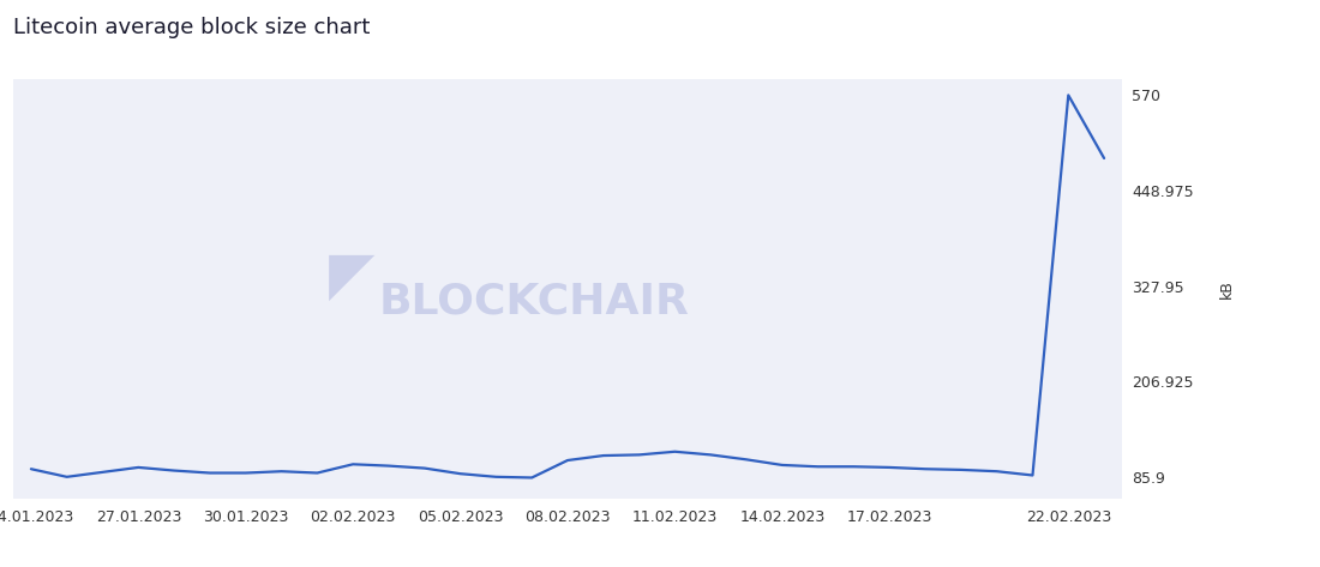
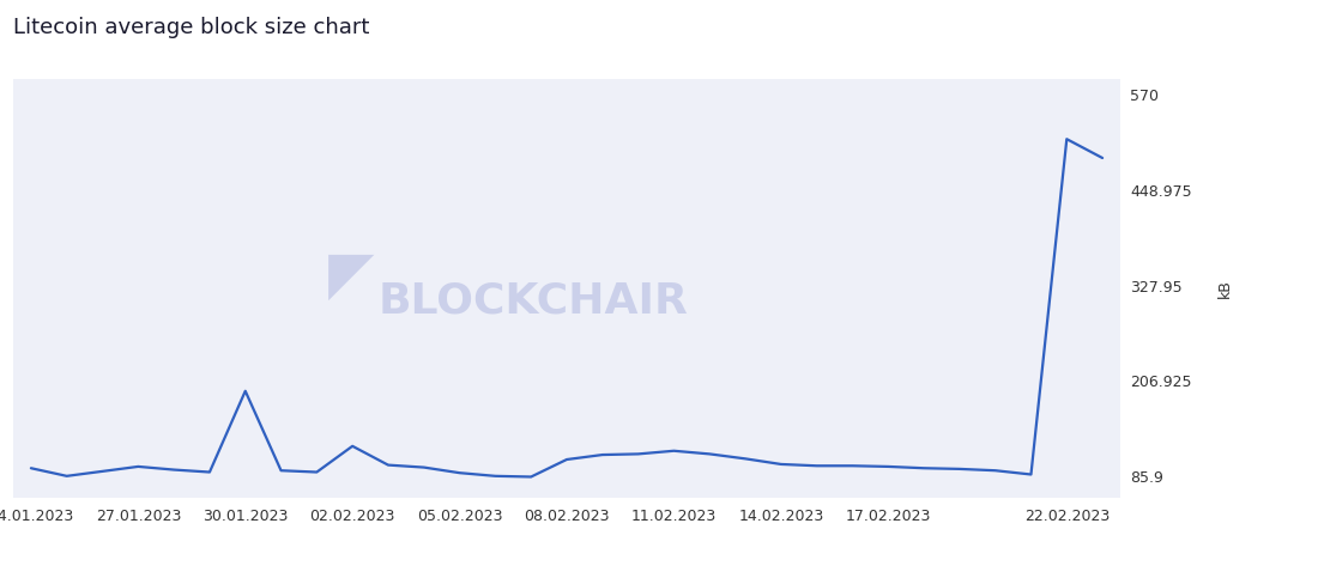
30.01.2023: 91 -> 194
02.02.2023: 102 -> 124
22.02.2023: 570 -> 514
